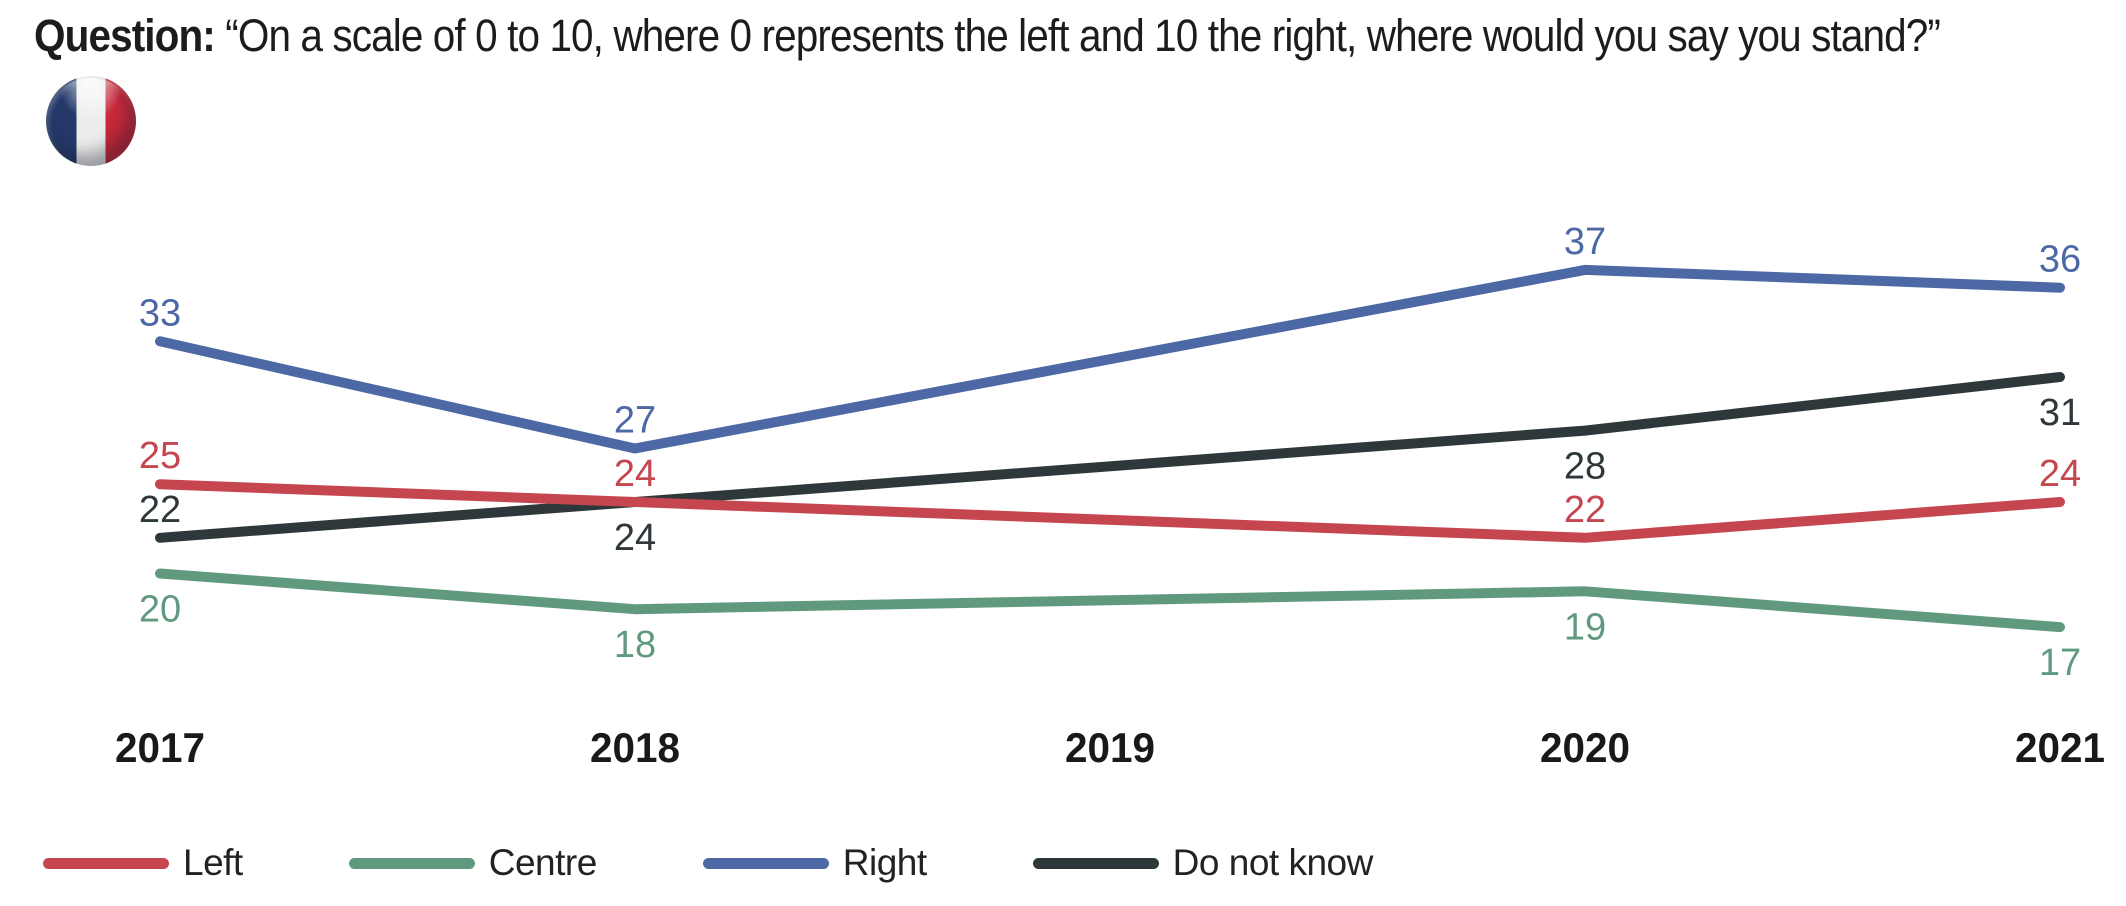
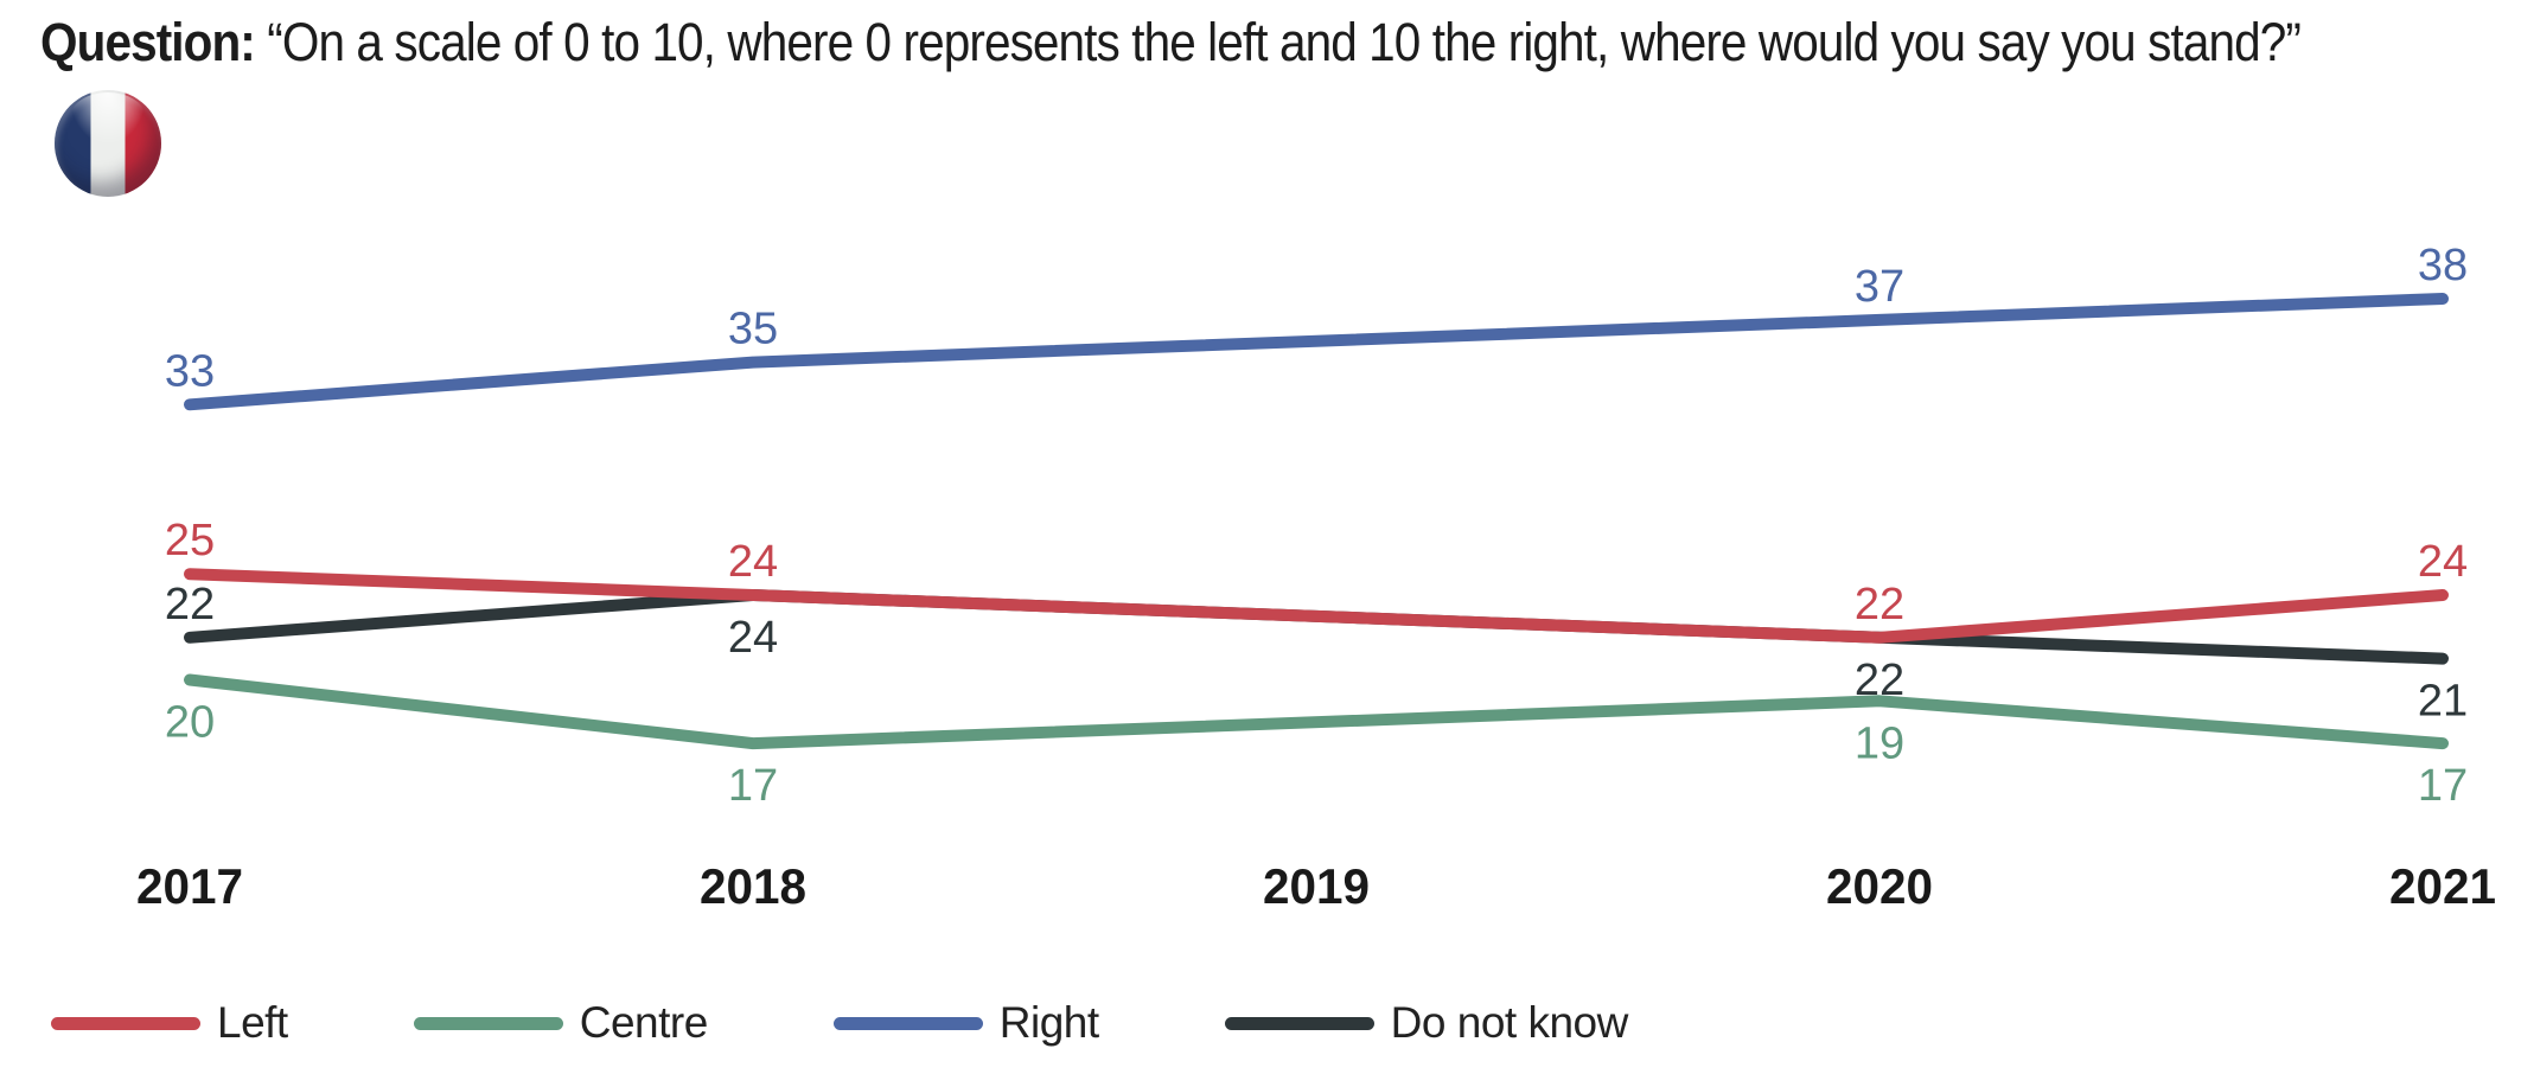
Centre/2018: 18 -> 17
Right/2018: 27 -> 35
Do not know/2020: 28 -> 22
Right/2021: 36 -> 38
Do not know/2021: 31 -> 21
